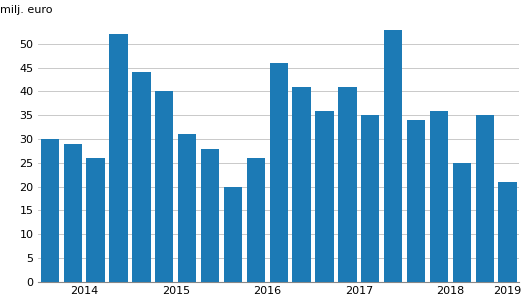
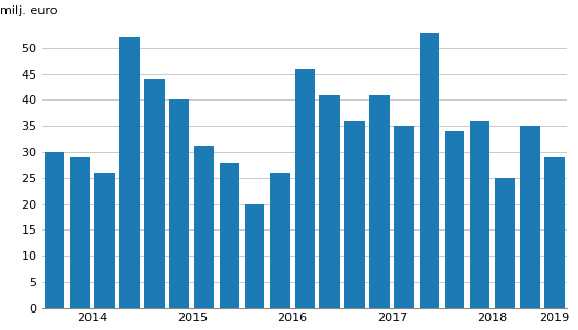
2019: 21 -> 29
